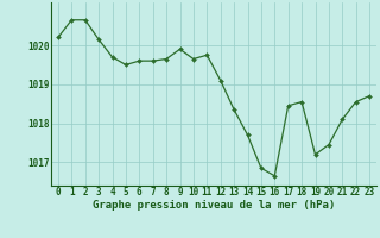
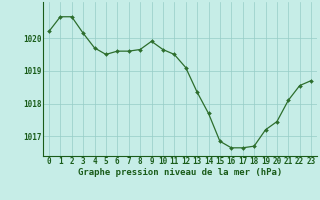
11: 1019.75 -> 1019.50
17: 1018.45 -> 1016.65
18: 1018.55 -> 1016.70
